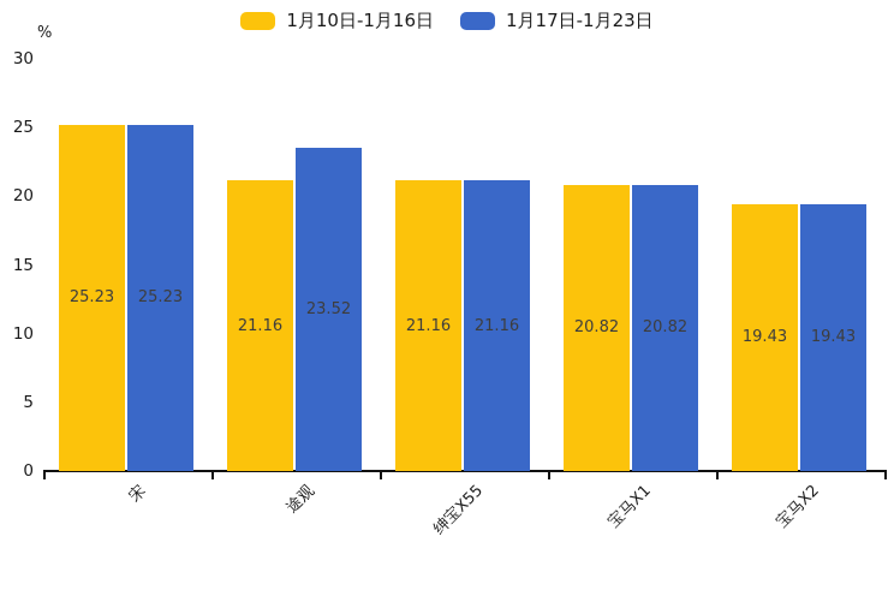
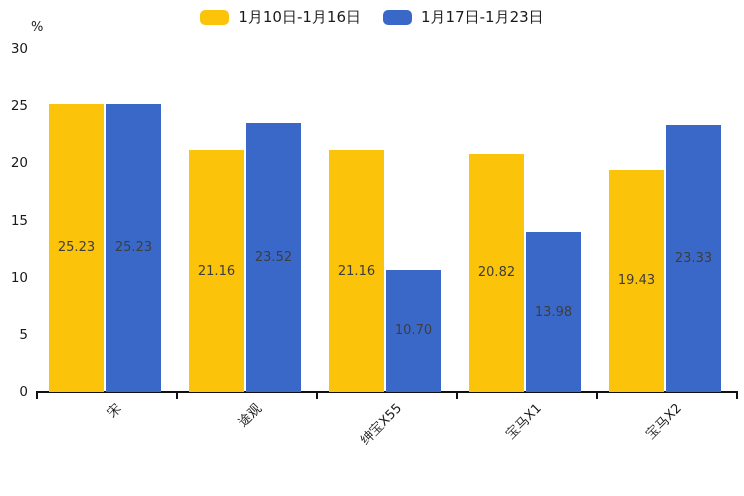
1月17日-1月23日/绅宝X55: 21.16 -> 10.70
1月17日-1月23日/宝马X1: 20.82 -> 13.98
1月17日-1月23日/宝马X2: 19.43 -> 23.33
